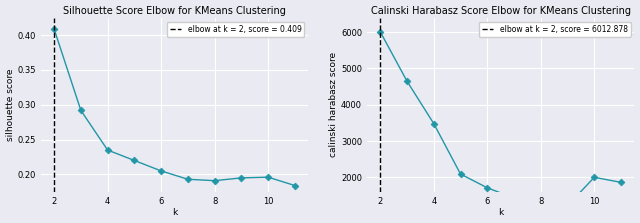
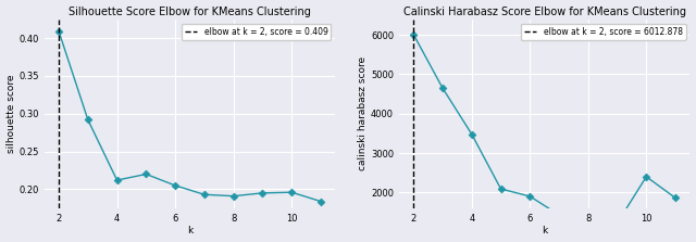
Silhouette Score Elbow for KMeans Clustering/4: 0.235 -> 0.212
Calinski Harabasz Score Elbow for KMeans Clustering/6: 1710 -> 1900
Calinski Harabasz Score Elbow for KMeans Clustering/10: 2000 -> 2400
